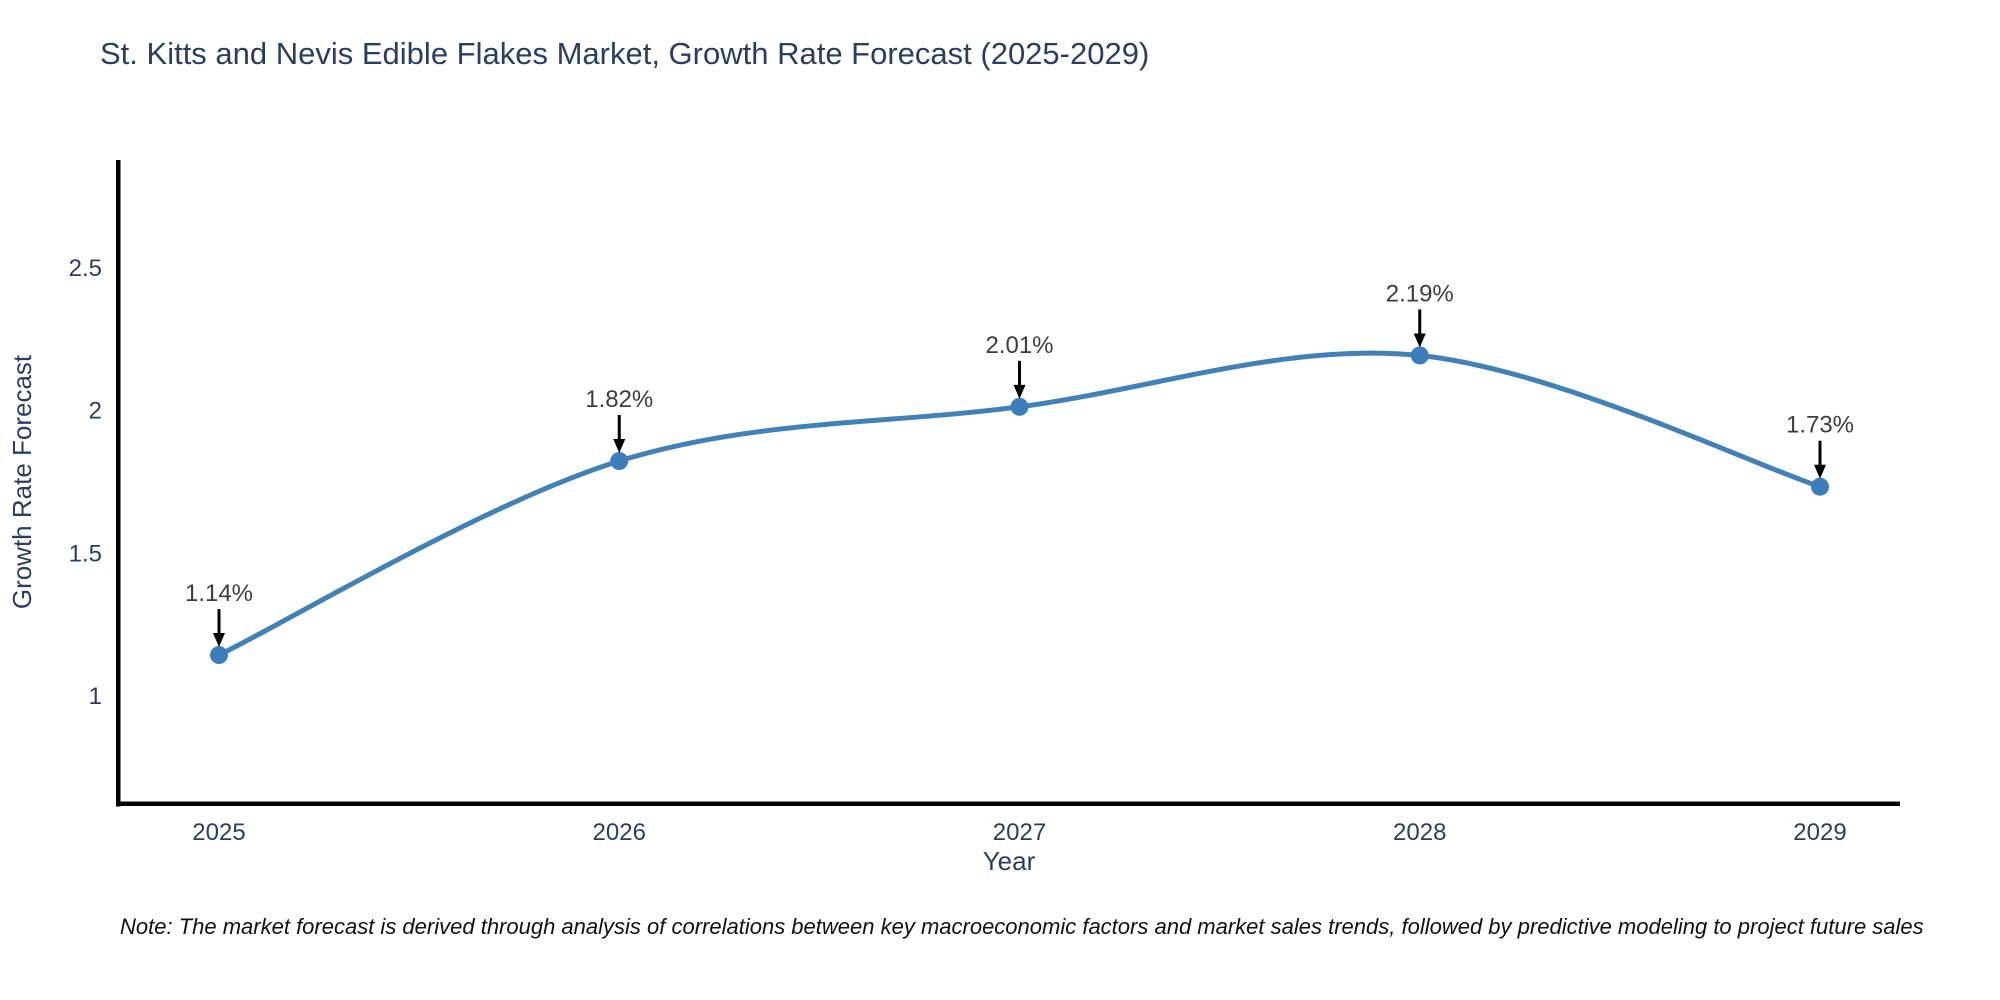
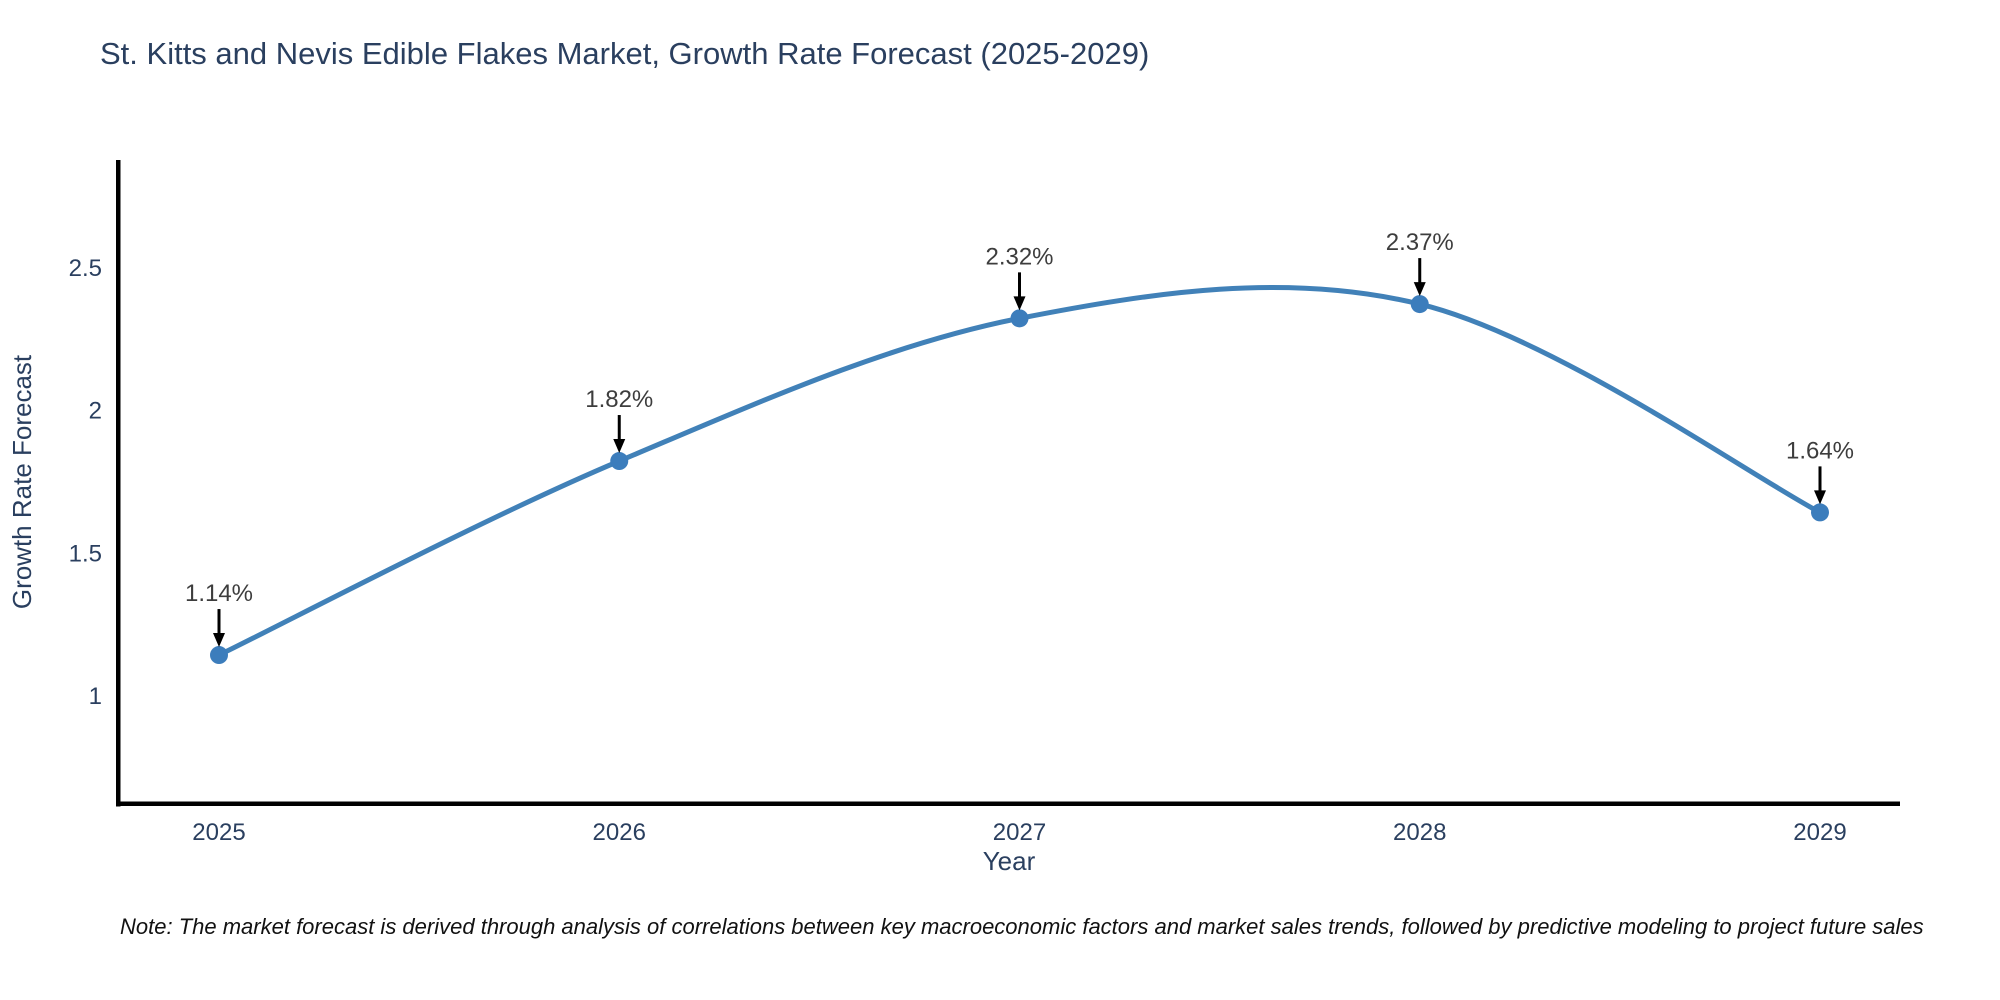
2027: 2.01% -> 2.32%
2028: 2.19% -> 2.37%
2029: 1.73% -> 1.64%
